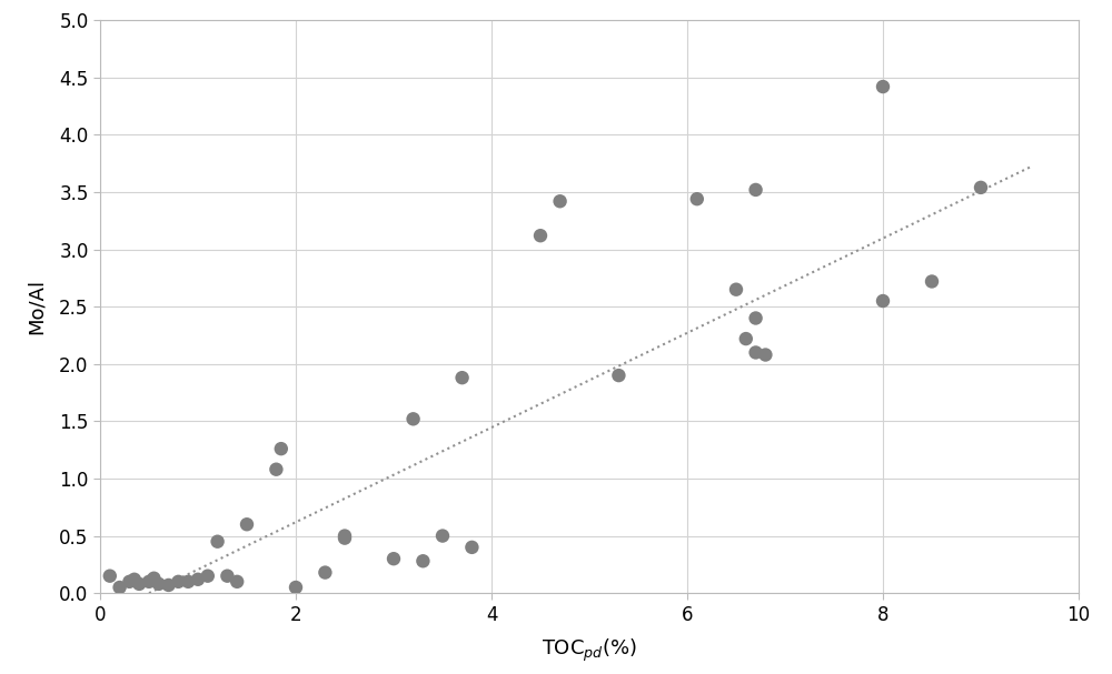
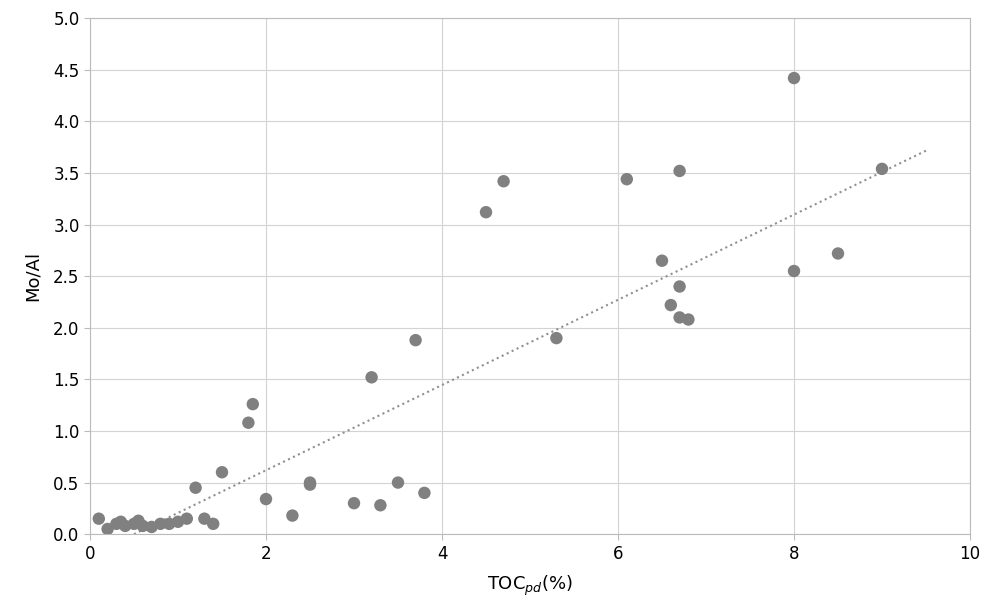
2: 0.05 -> 0.34
